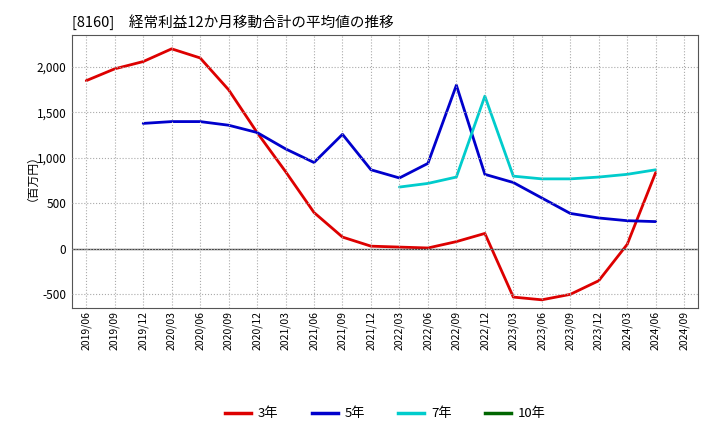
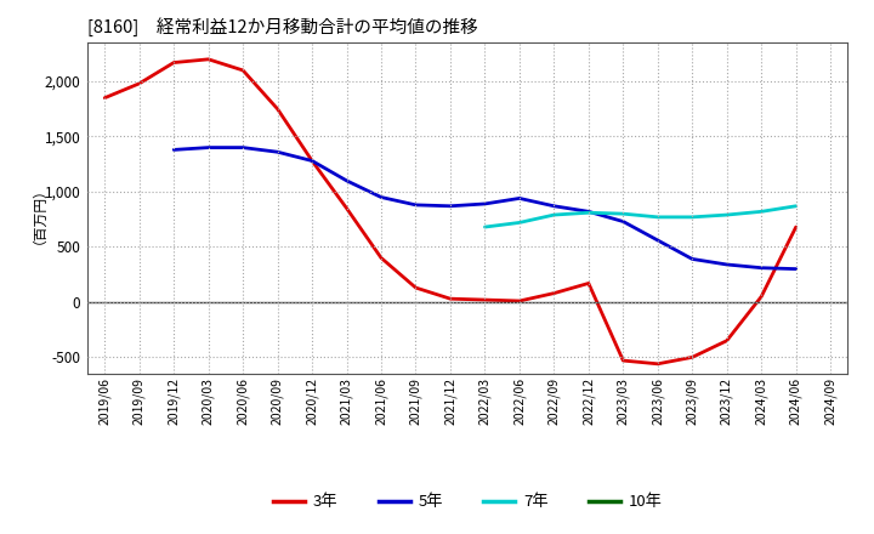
3年/2019/12: 2,060 -> 2,170
5年/2021/09: 1,260 -> 880
5年/2022/03: 780 -> 890
5年/2022/09: 1,800 -> 870
7年/2022/12: 1,680 -> 810
3年/2024/06: 840 -> 680
